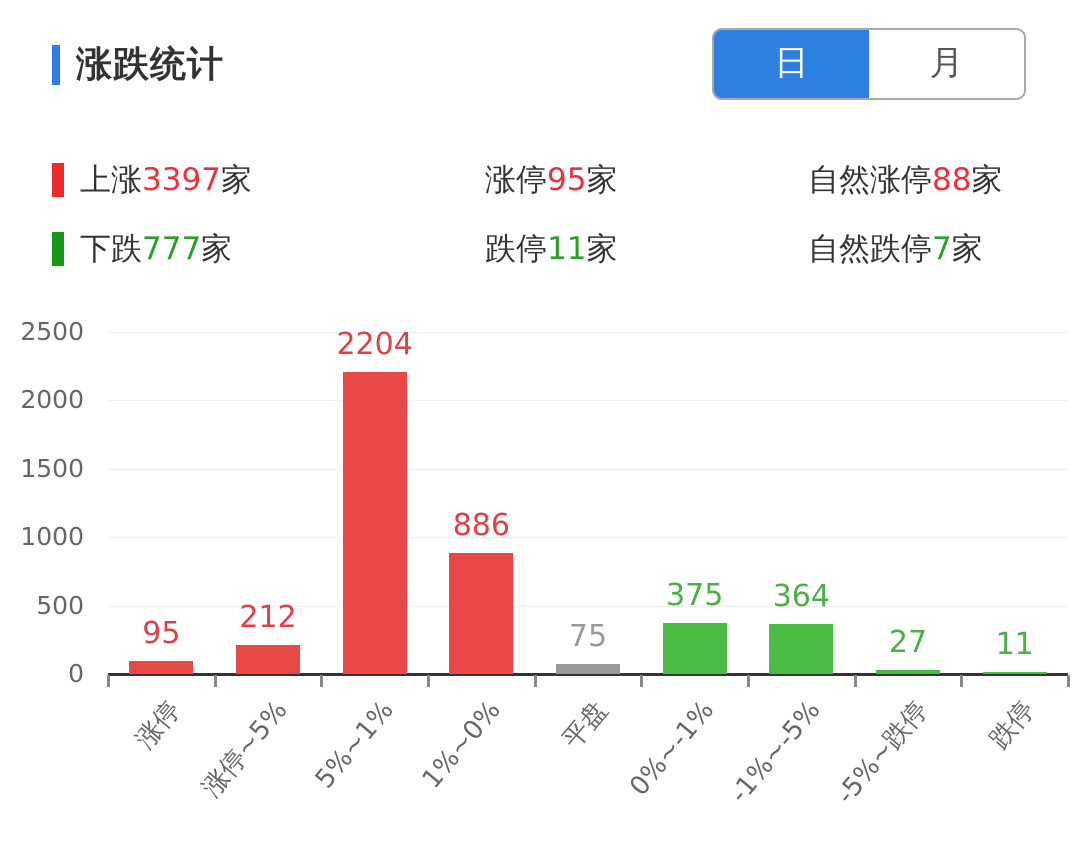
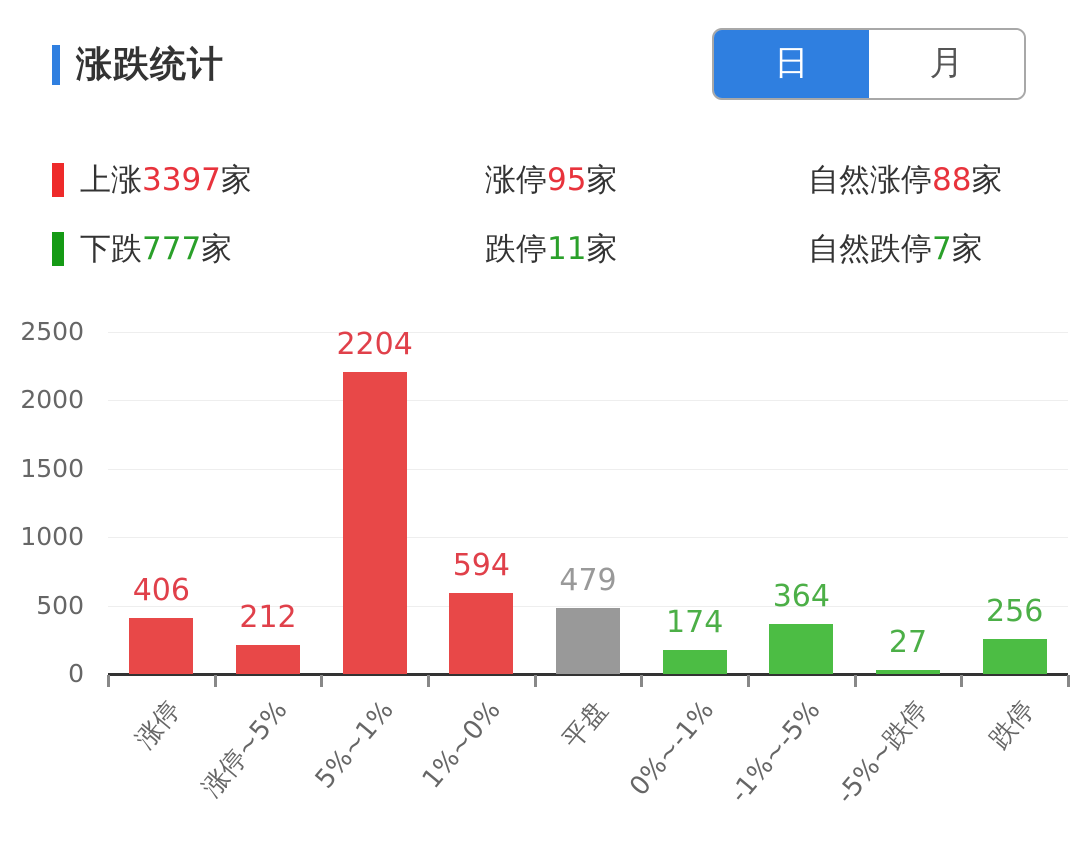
涨停: 95 -> 406
1%~0%: 886 -> 594
平盘: 75 -> 479
0%~-1%: 375 -> 174
跌停: 11 -> 256
